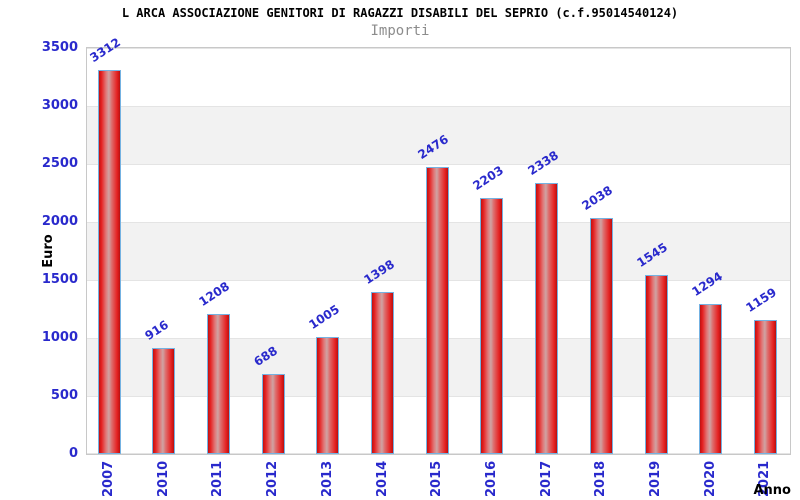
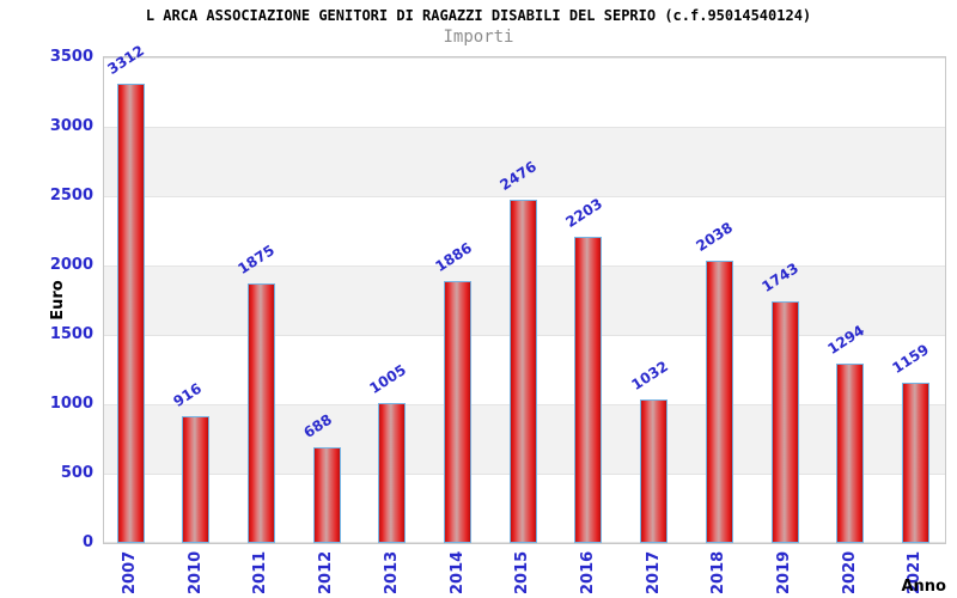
2011: 1208 -> 1875
2014: 1398 -> 1886
2017: 2338 -> 1032
2019: 1545 -> 1743
